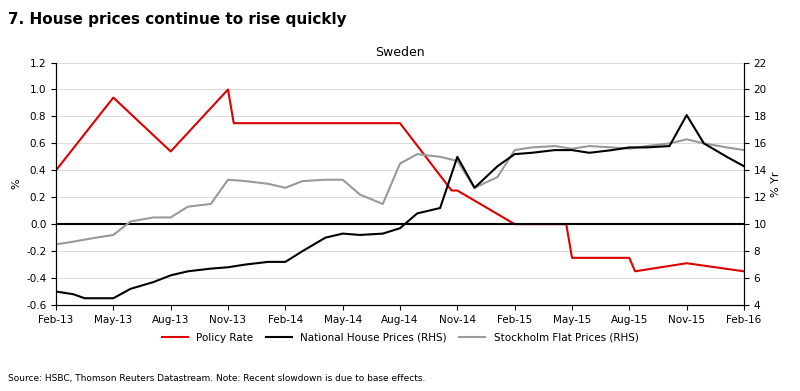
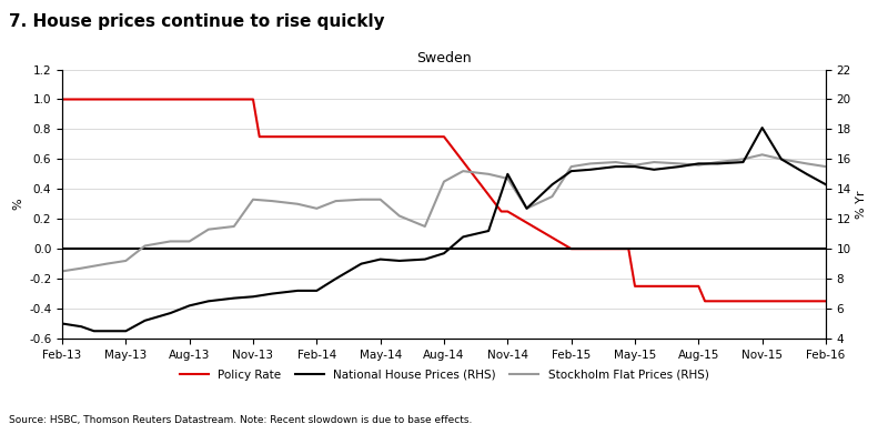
Policy Rate/Feb-13: 0.40 -> 1.00
Policy Rate/May-13: 0.94 -> 1.00
Policy Rate/Aug-13: 0.54 -> 1.00
Policy Rate/Nov-15: -0.29 -> -0.35
